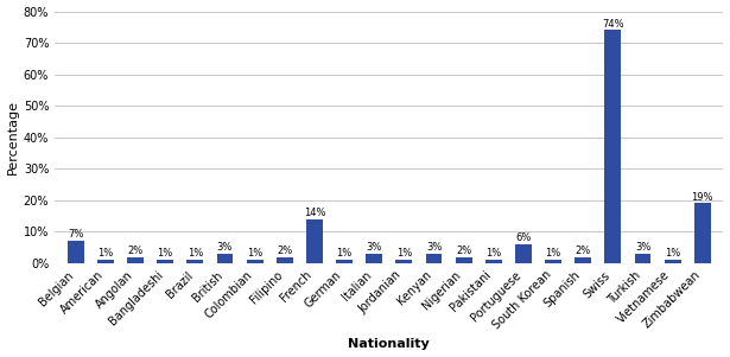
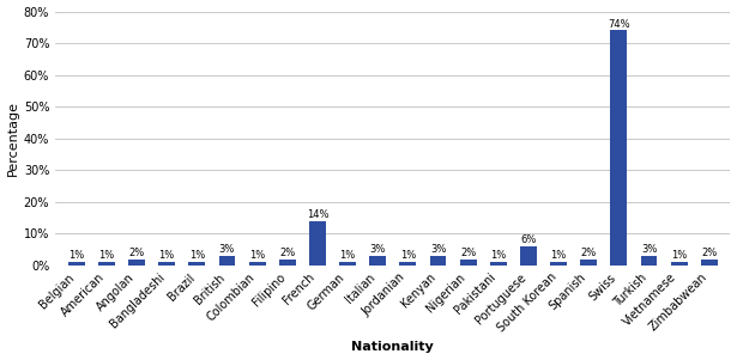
Belgian: 7% -> 1%
Zimbabwean: 19% -> 2%
